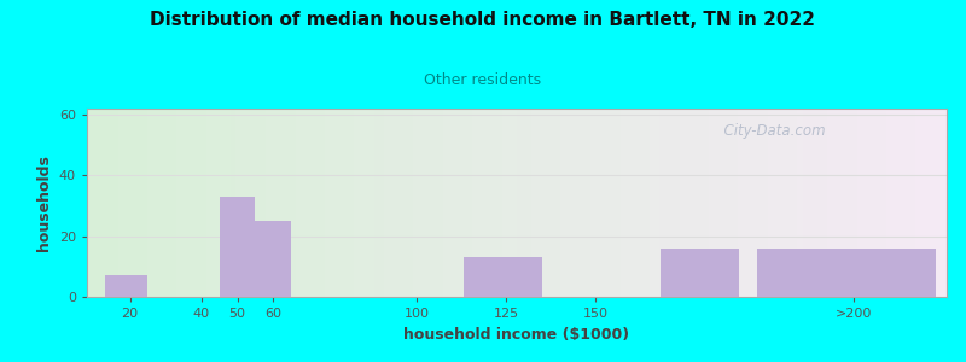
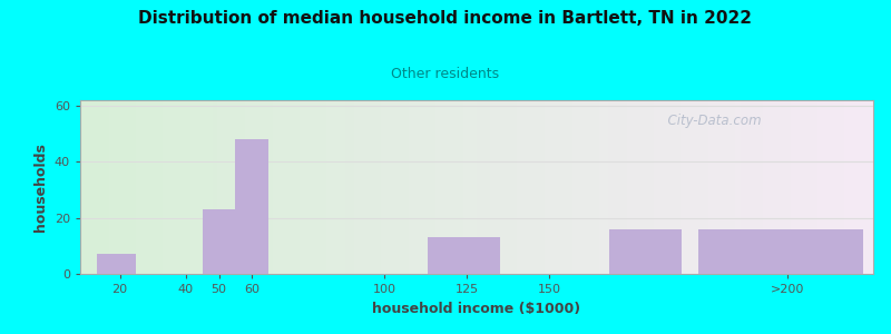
50: 33 -> 23
60: 25 -> 48
